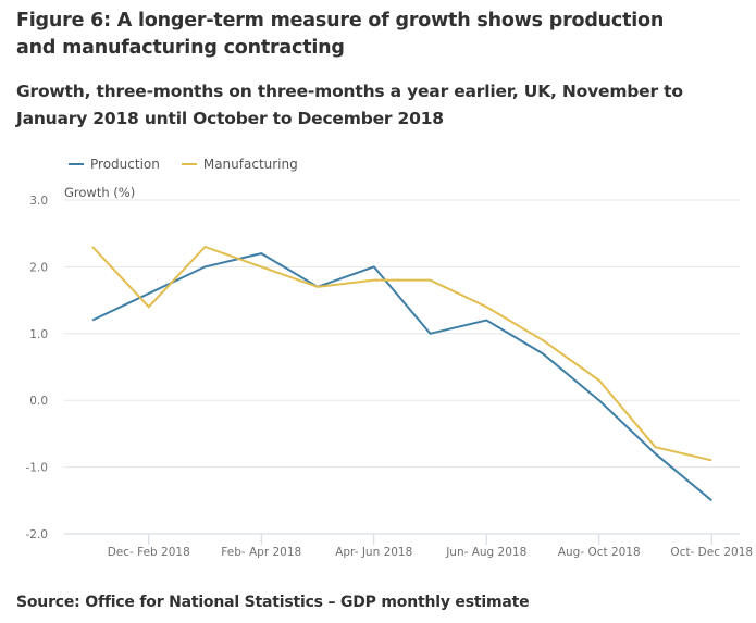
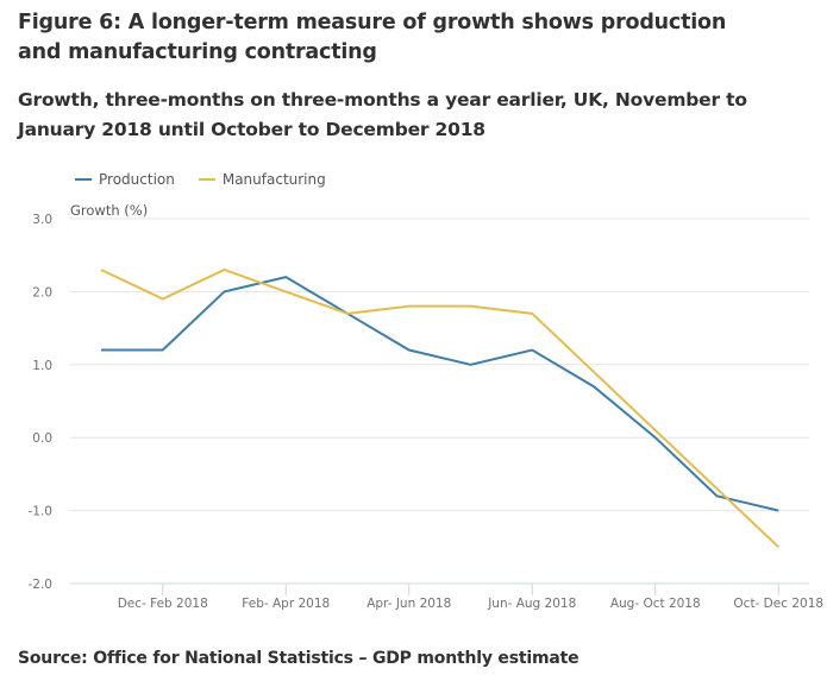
Production/Dec- Feb 2018: 1.6 -> 1.2
Manufacturing/Dec- Feb 2018: 1.4 -> 1.9
Production/Apr- Jun 2018: 2.0 -> 1.2
Manufacturing/Jun- Aug 2018: 1.4 -> 1.7
Manufacturing/Aug- Oct 2018: 0.3 -> 0.1
Production/Oct- Dec 2018: -1.5 -> -1.0
Manufacturing/Oct- Dec 2018: -0.9 -> -1.5
